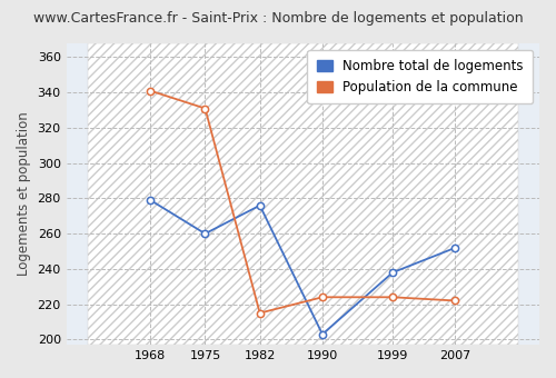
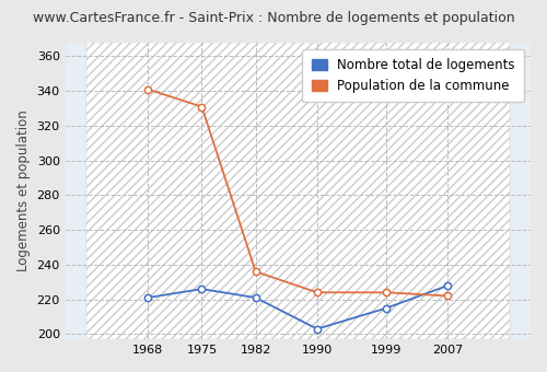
Nombre total de logements/1968: 279 -> 221
Nombre total de logements/1975: 260 -> 226
Nombre total de logements/1982: 276 -> 221
Population de la commune/1982: 215 -> 236
Nombre total de logements/1999: 238 -> 215
Nombre total de logements/2007: 252 -> 228
